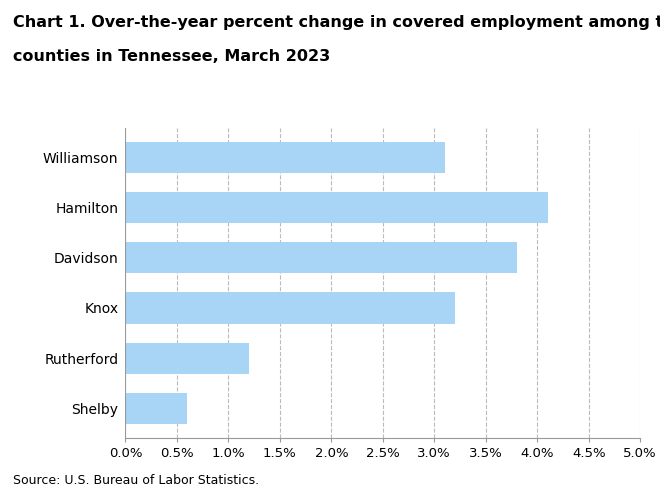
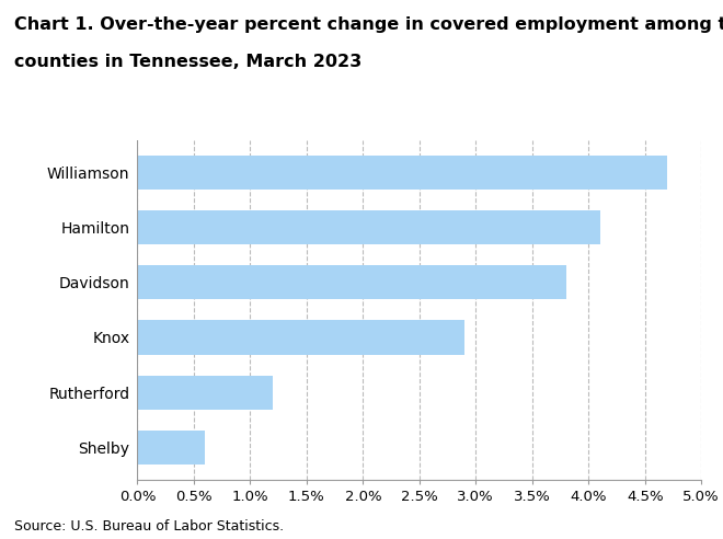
Williamson: 3.1% -> 4.7%
Knox: 3.2% -> 2.9%
